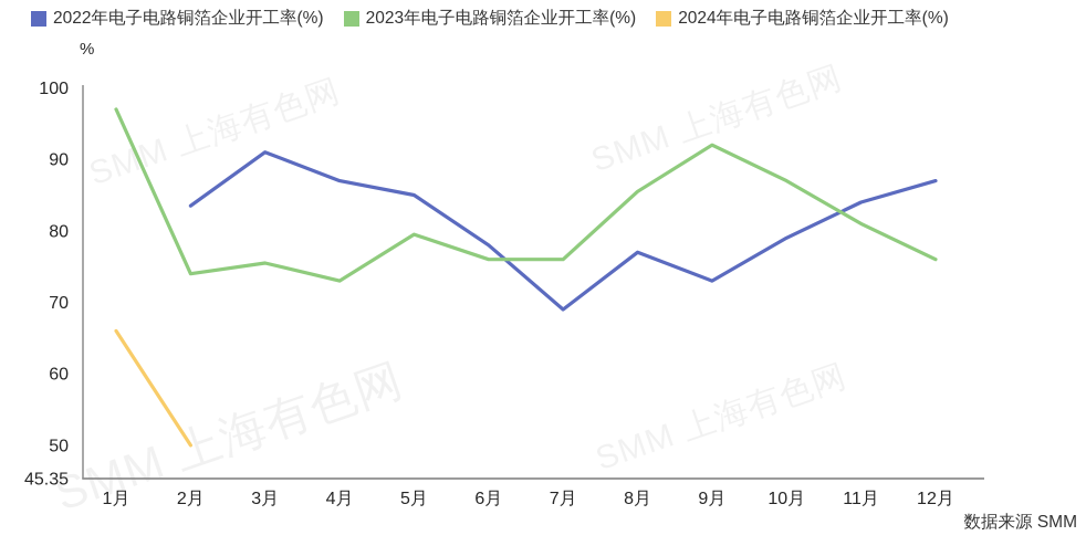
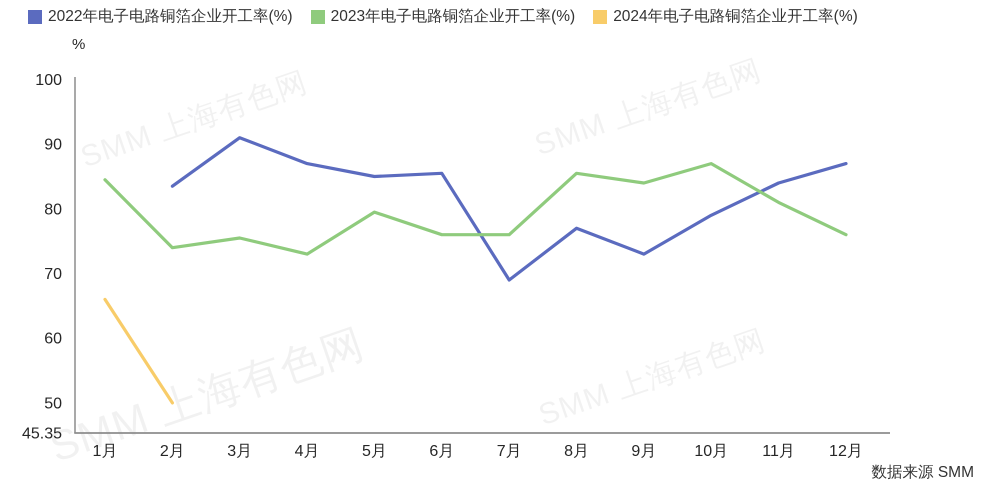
2023年电子电路铜箔企业开工率(%)/1月: 97 -> 84
2022年电子电路铜箔企业开工率(%)/6月: 78 -> 86
2023年电子电路铜箔企业开工率(%)/9月: 92 -> 84
